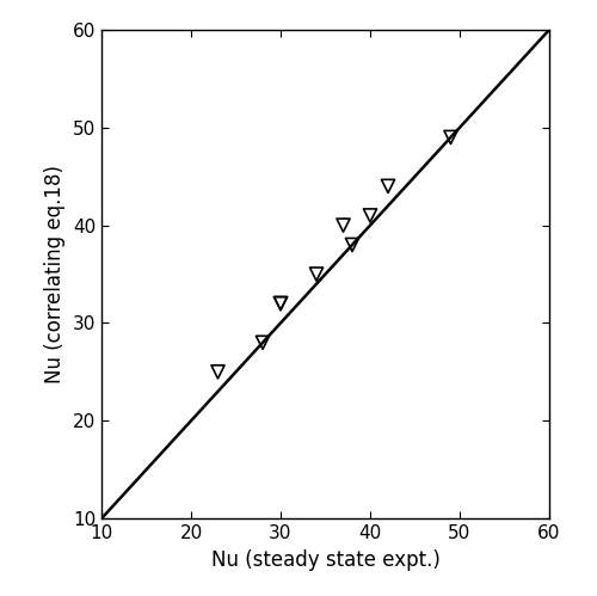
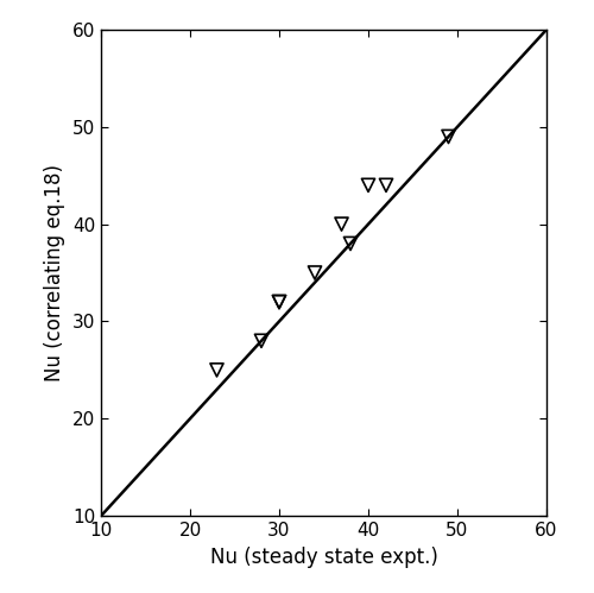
40: 41 -> 44
